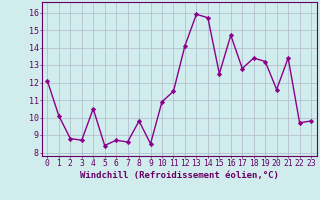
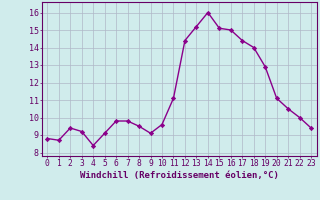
0: 12.1 -> 8.8
1: 10.1 -> 8.7
2: 8.8 -> 9.4
3: 8.7 -> 9.2
4: 10.5 -> 8.4
5: 8.4 -> 9.1
6: 8.7 -> 9.8
7: 8.6 -> 9.8
8: 9.8 -> 9.5
9: 8.5 -> 9.1
10: 10.9 -> 9.6
11: 11.5 -> 11.1
12: 14.1 -> 14.4
13: 15.9 -> 15.2
14: 15.7 -> 16.0
15: 12.5 -> 15.1
16: 14.7 -> 15.0
17: 12.8 -> 14.4
18: 13.4 -> 14.0
19: 13.2 -> 12.9
20: 11.6 -> 11.1
21: 13.4 -> 10.5
22: 9.7 -> 10.0
23: 9.8 -> 9.4
